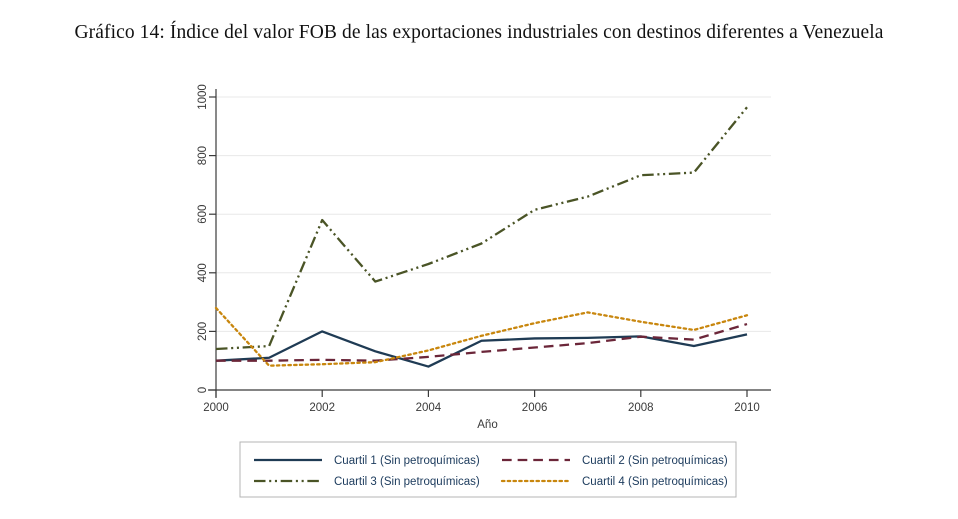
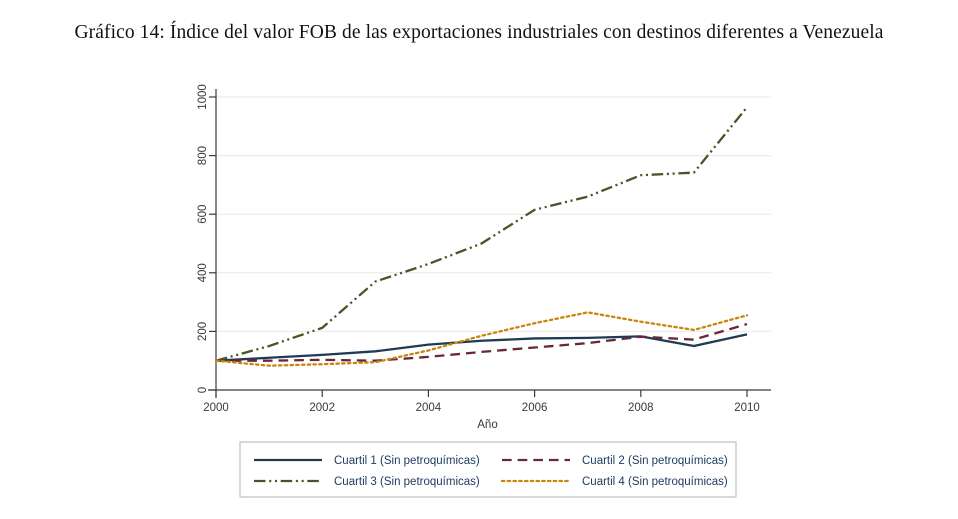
Cuartil 3 (Sin petroquímicas)/2000: 140 -> 100
Cuartil 4 (Sin petroquímicas)/2000: 280 -> 100
Cuartil 1 (Sin petroquímicas)/2002: 200 -> 120
Cuartil 3 (Sin petroquímicas)/2002: 580 -> 210
Cuartil 1 (Sin petroquímicas)/2004: 80 -> 160
